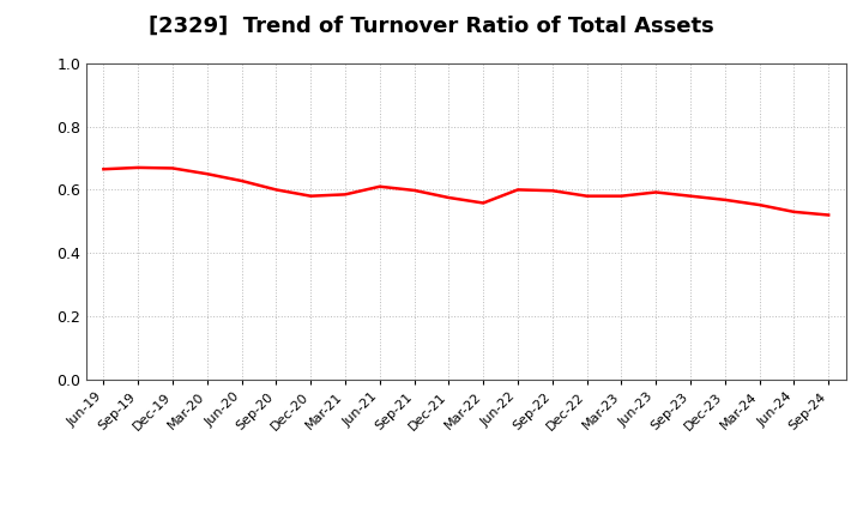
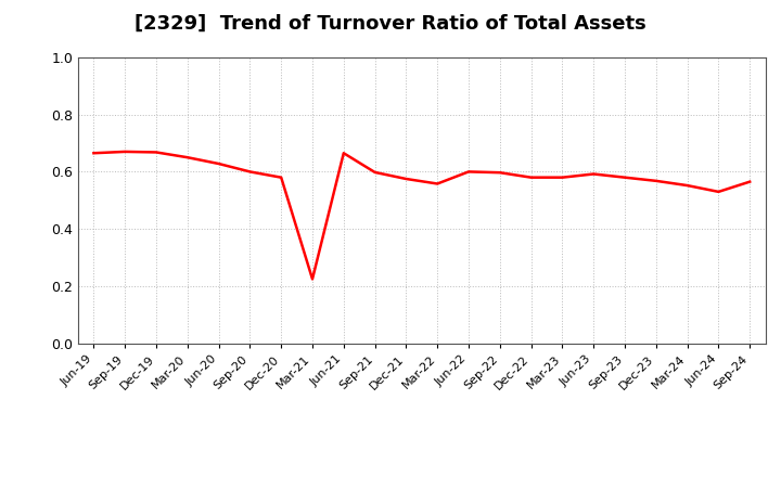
Mar-21: 0.585 -> 0.225
Jun-21: 0.610 -> 0.665
Sep-24: 0.520 -> 0.565
